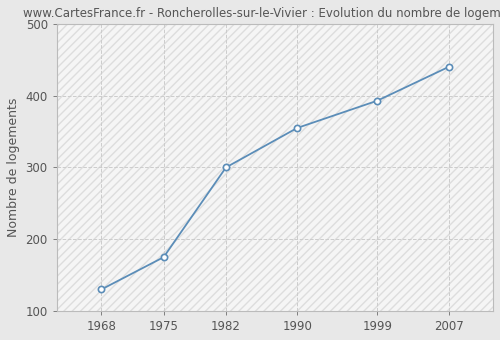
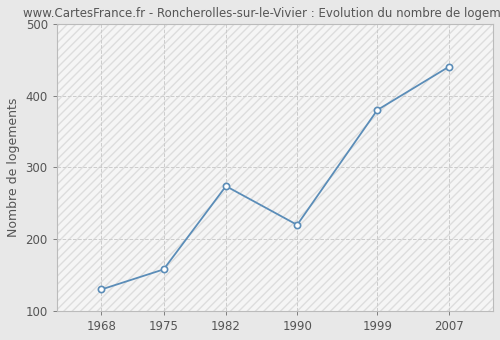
1975: 175 -> 158
1982: 300 -> 274
1990: 355 -> 220
1999: 393 -> 380
